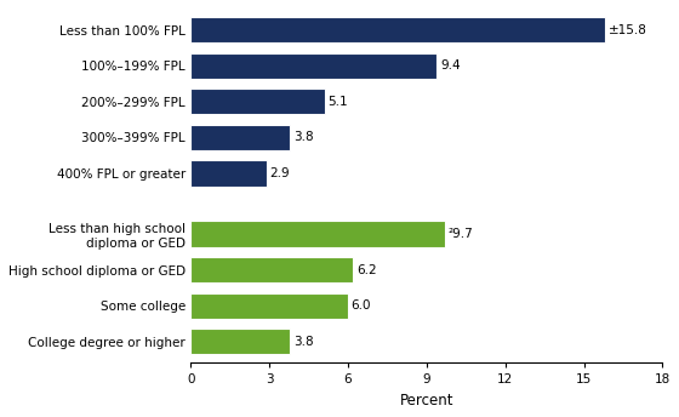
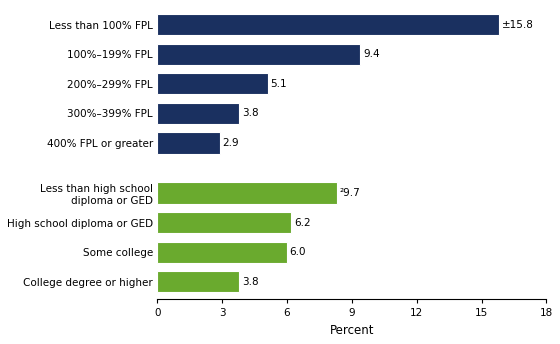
Less than high school diploma or GED: 9.7 -> 8.3
